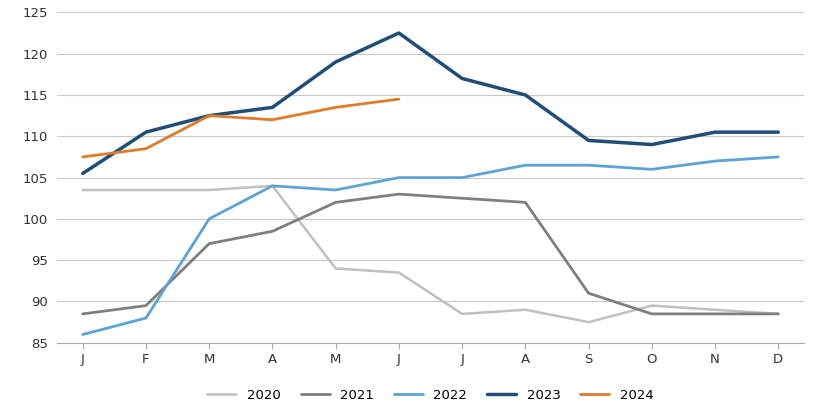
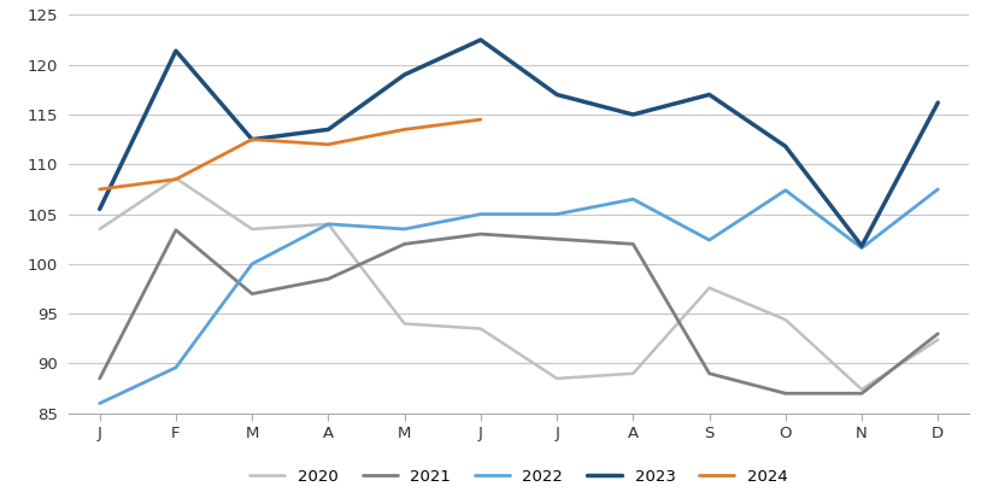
2020/F: 103.5 -> 108.6
2021/F: 89.5 -> 103.4
2022/F: 88.0 -> 89.6
2023/F: 110.5 -> 121.4
2020/S: 87.5 -> 97.6
2021/S: 91.0 -> 89.0
2022/S: 106.5 -> 102.4
2023/S: 109.5 -> 117.0
2020/O: 89.5 -> 94.4
2021/O: 88.5 -> 87.0
2022/O: 106.0 -> 107.4
2023/O: 109.0 -> 111.8
2020/N: 89.0 -> 87.4
2021/N: 88.5 -> 87.0
2022/N: 107.0 -> 101.6
2023/N: 110.5 -> 101.8
2020/D: 88.5 -> 92.4
2021/D: 88.5 -> 93.0
2023/D: 110.5 -> 116.2
